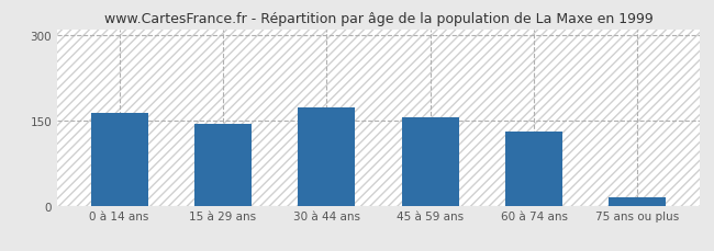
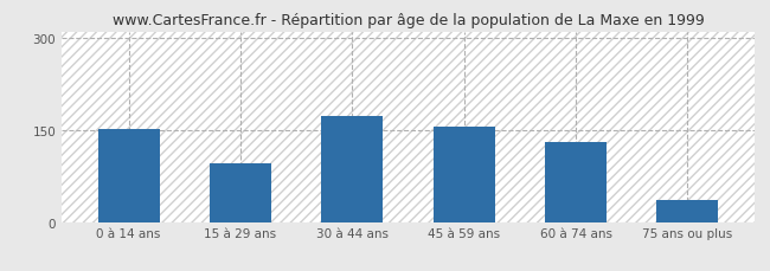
0 à 14 ans: 163 -> 152
15 à 29 ans: 143 -> 96
75 ans ou plus: 14 -> 36
